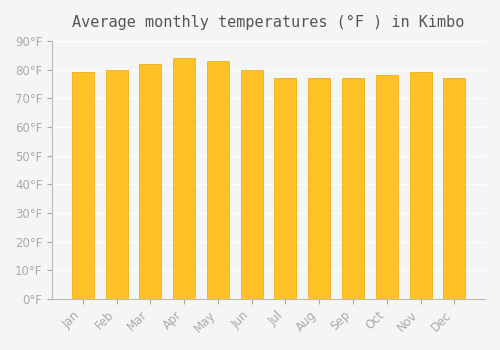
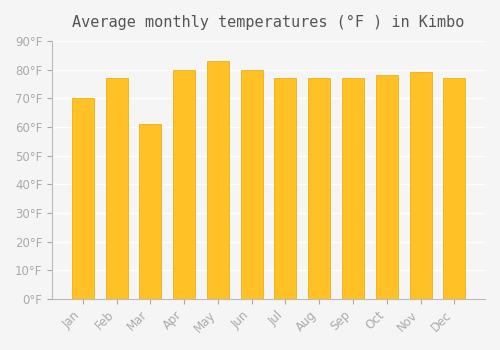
Jan: 79°F -> 70°F
Feb: 80°F -> 77°F
Mar: 82°F -> 61°F
Apr: 84°F -> 80°F
